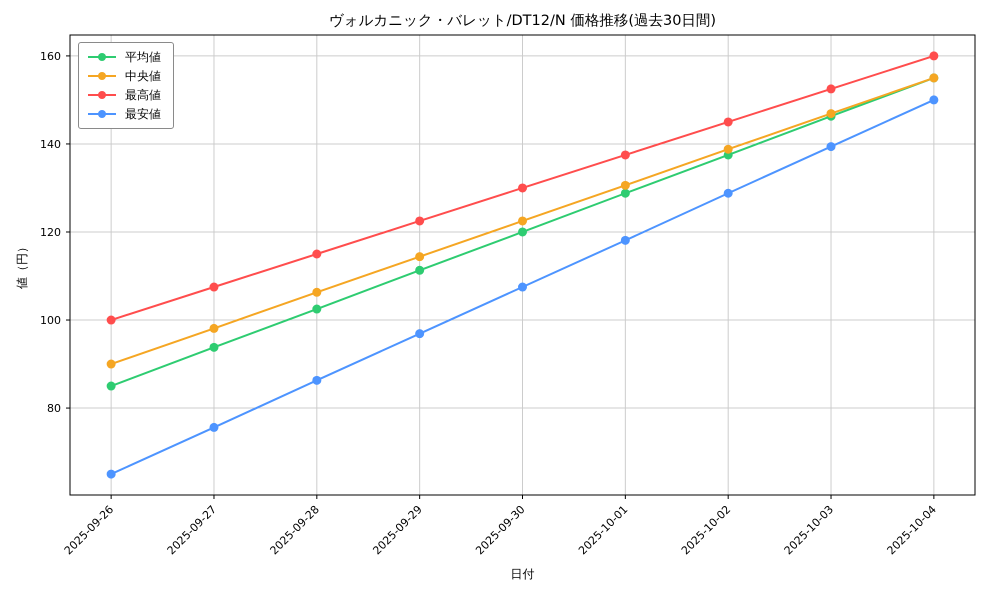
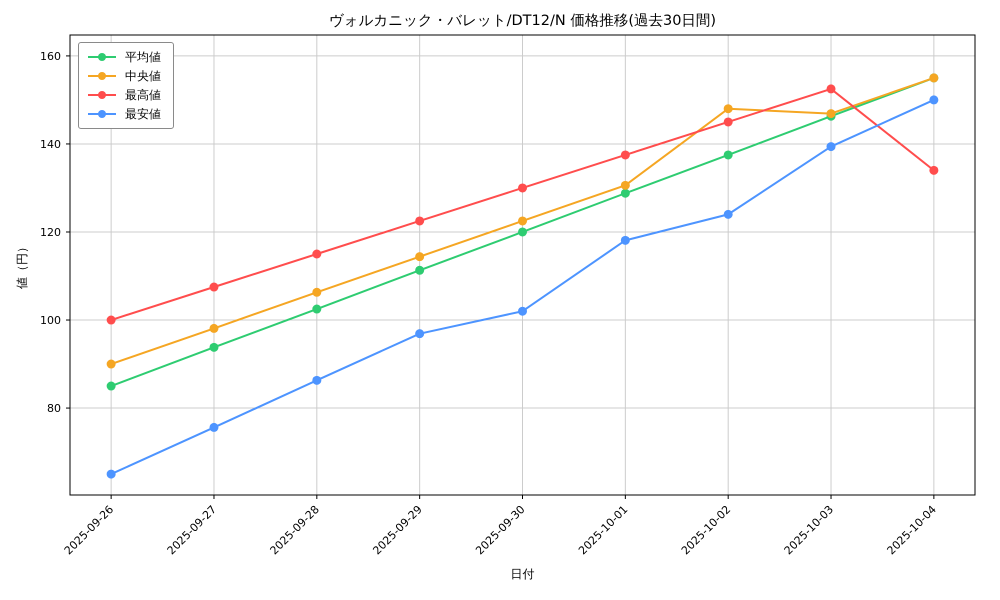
最安値/2025-09-30: 108 -> 102
中央値/2025-10-02: 139 -> 148
最安値/2025-10-02: 129 -> 124
最高値/2025-10-04: 160 -> 134
